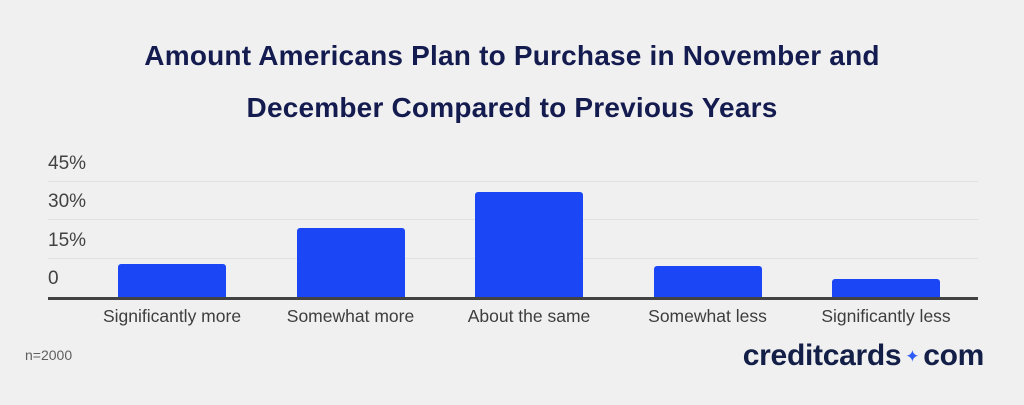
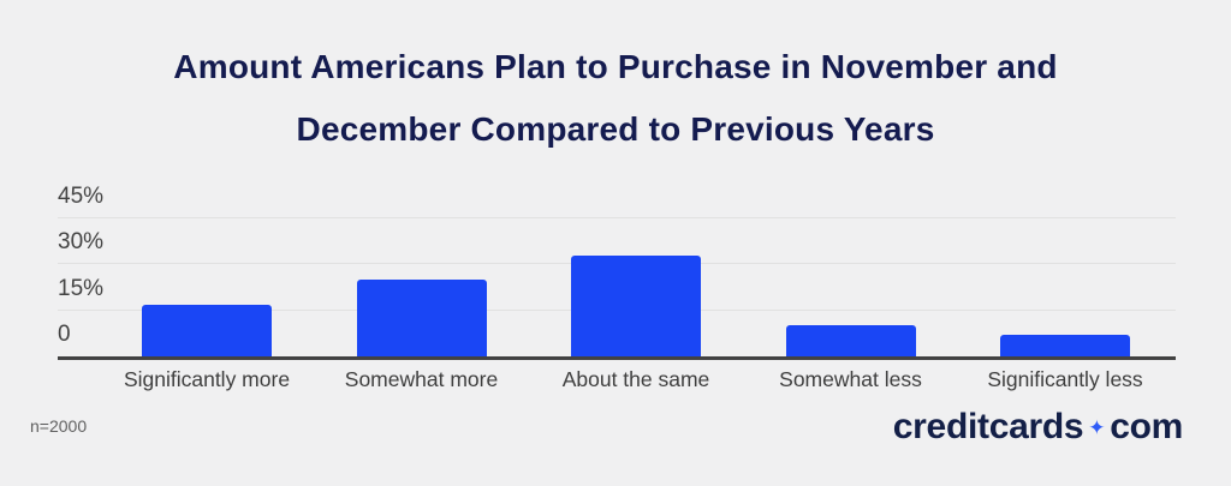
Significantly more: 13% -> 17%
Somewhat more: 27% -> 25%
About the same: 41% -> 33%
Somewhat less: 12% -> 10%
